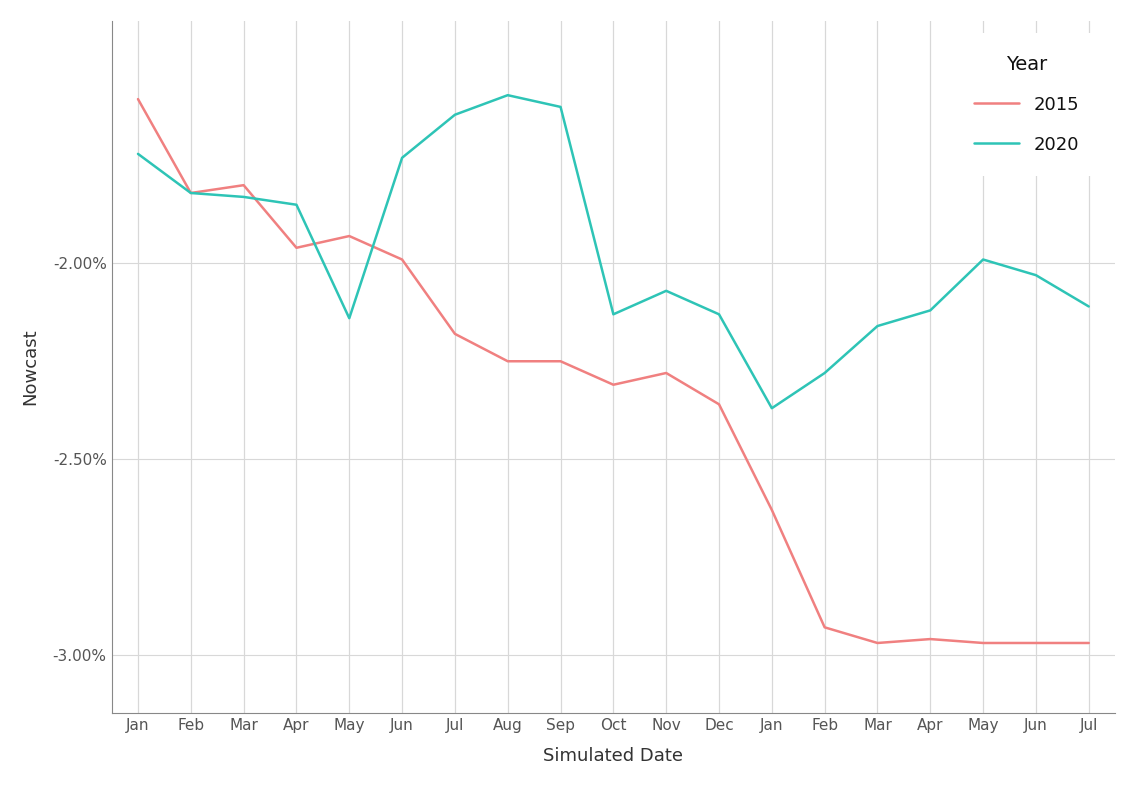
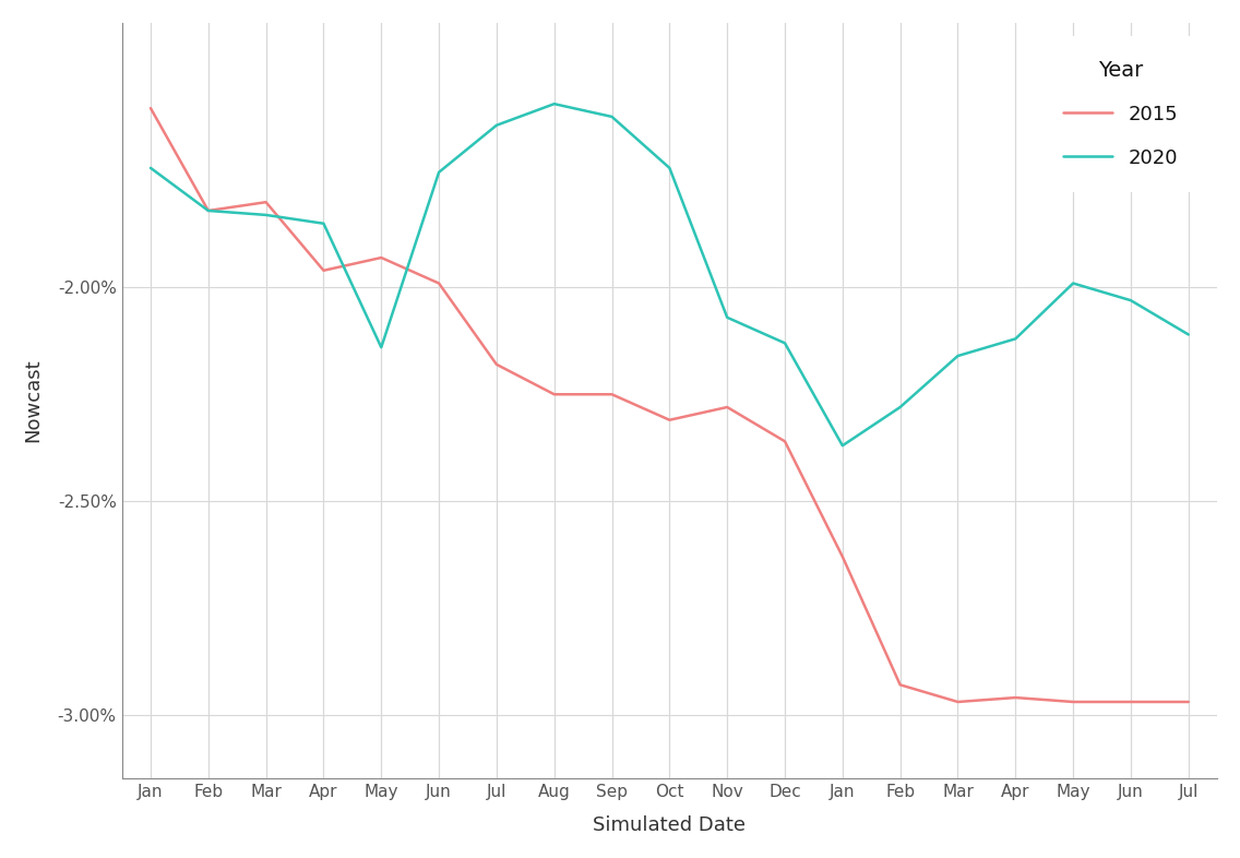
2020/Oct: -2.13% -> -1.72%
